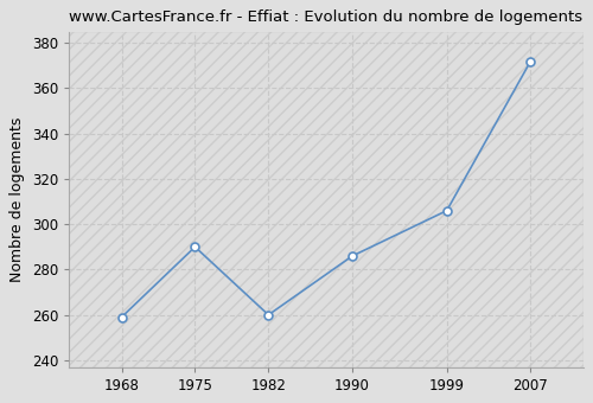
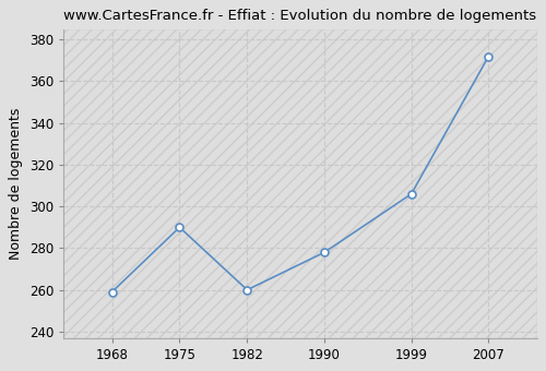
1990: 286 -> 278
